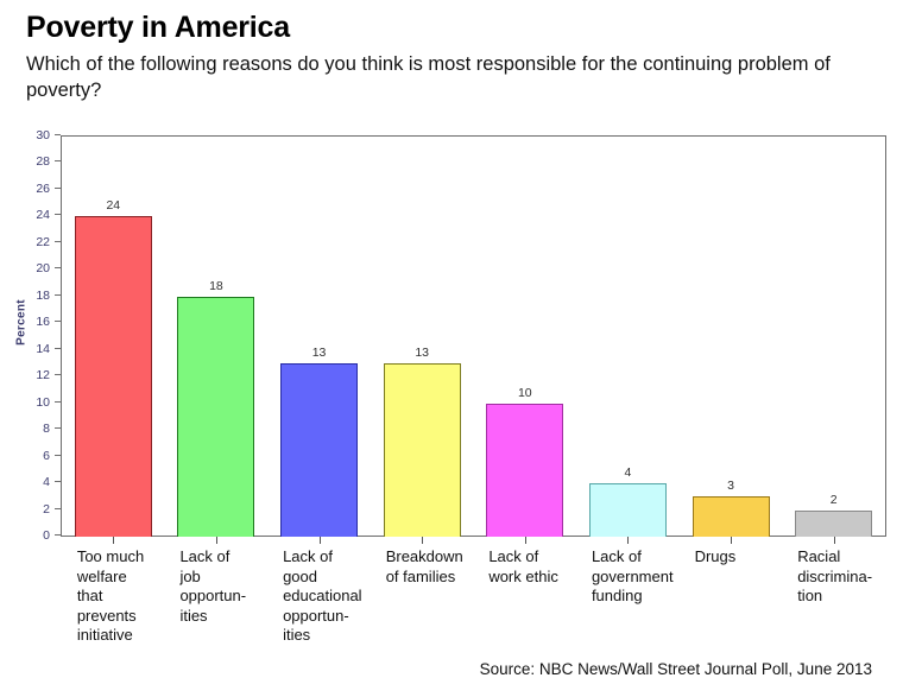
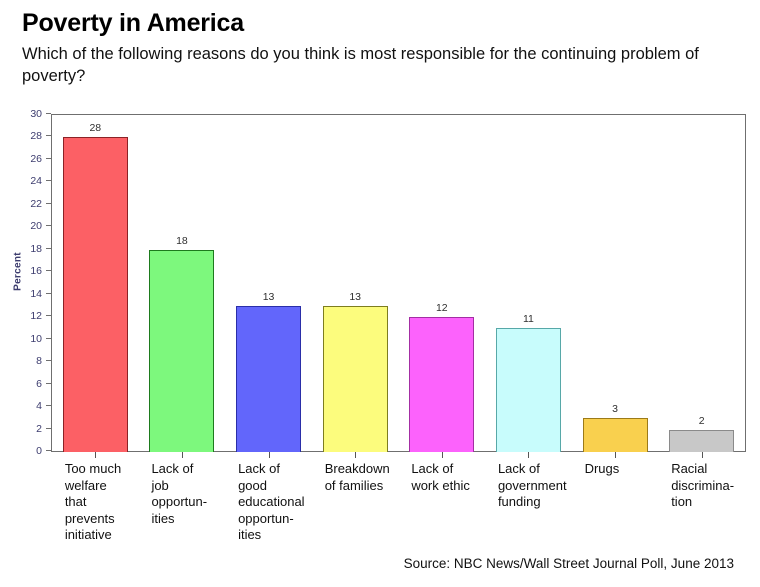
Too much welfare that prevents initiative: 24 -> 28
Lack of work ethic: 10 -> 12
Lack of government funding: 4 -> 11
